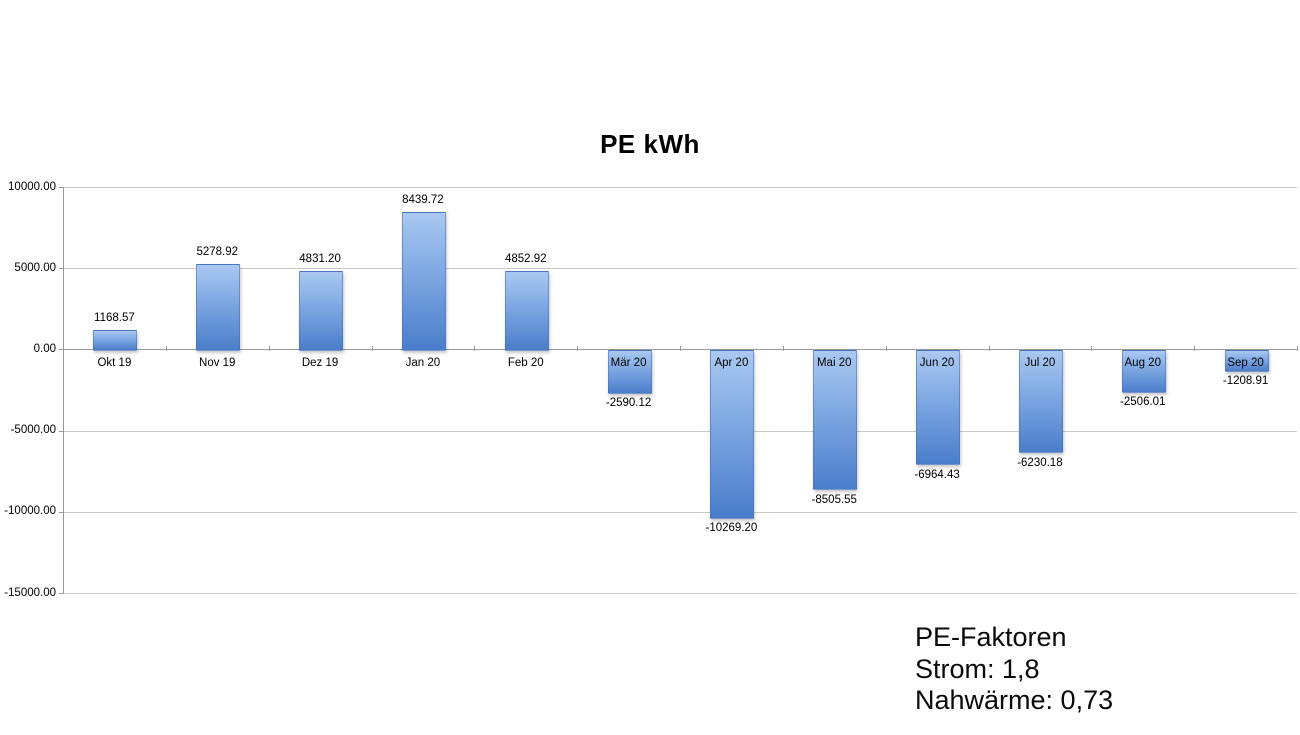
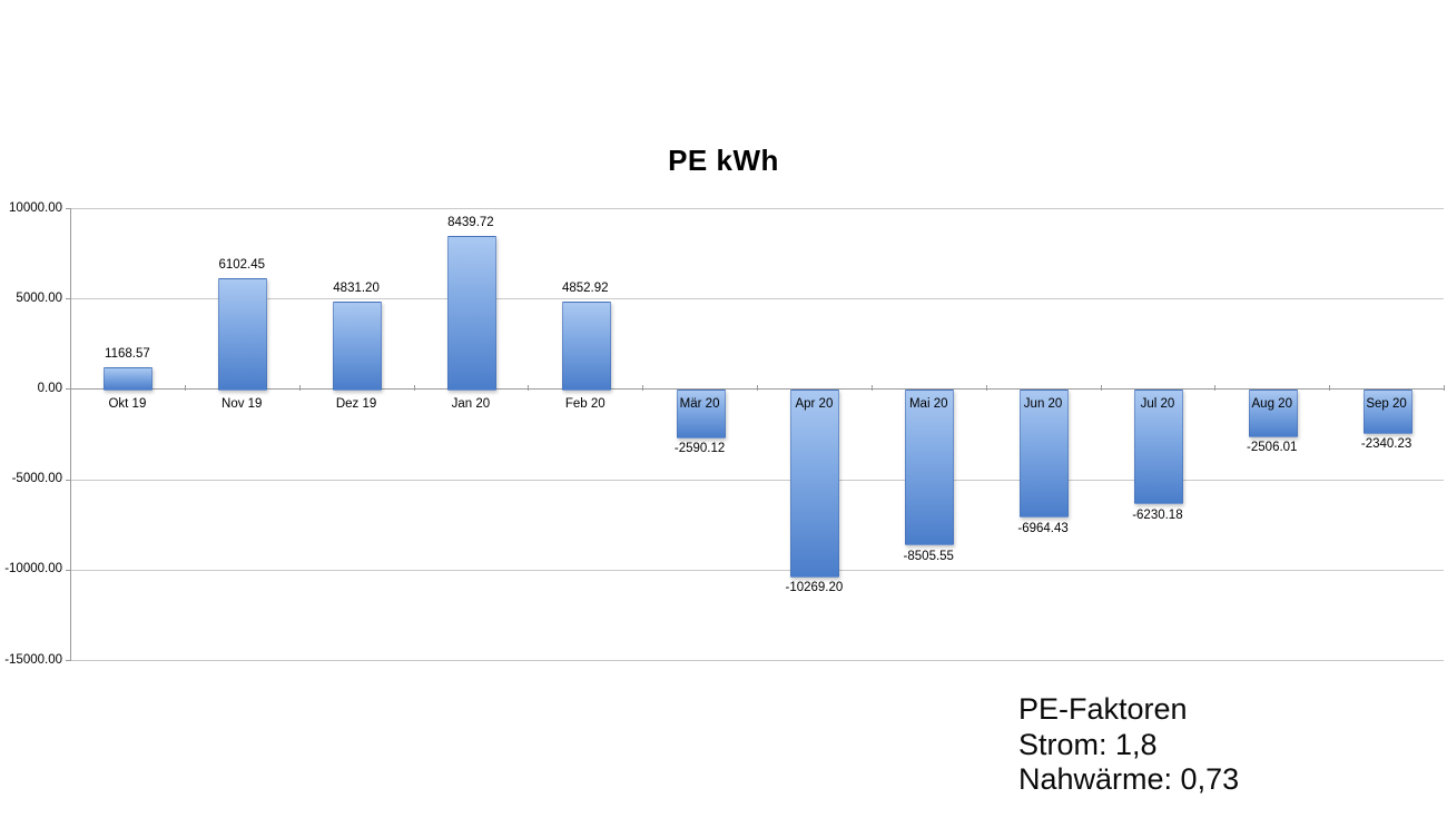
Nov 19: 5278.92 -> 6102.45
Sep 20: -1208.91 -> -2340.23
